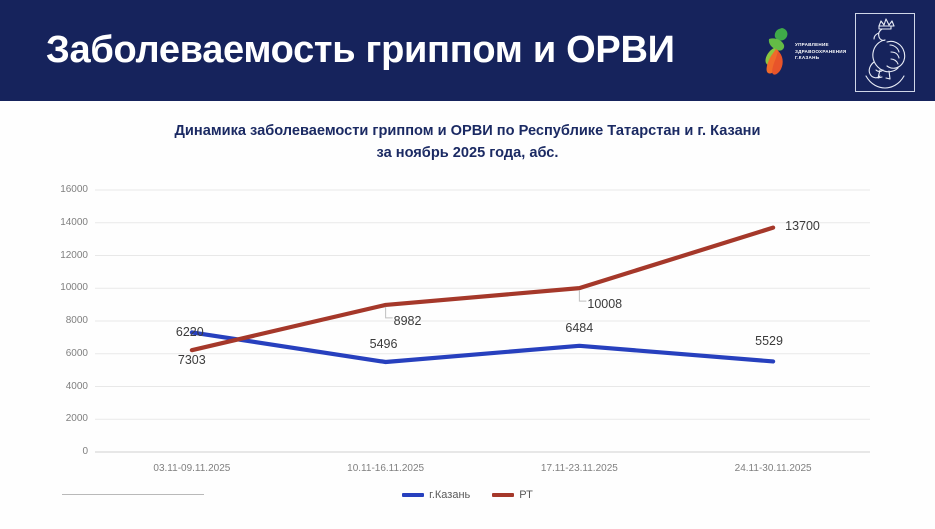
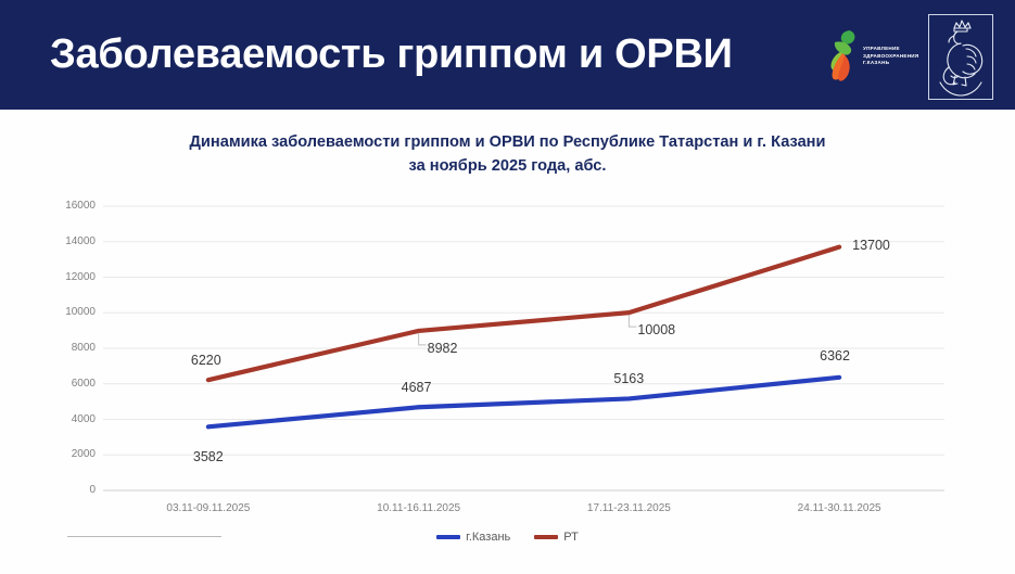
г.Казань/03.11-09.11.2025: 7303 -> 3582
г.Казань/10.11-16.11.2025: 5496 -> 4687
г.Казань/17.11-23.11.2025: 6484 -> 5163
г.Казань/24.11-30.11.2025: 5529 -> 6362
